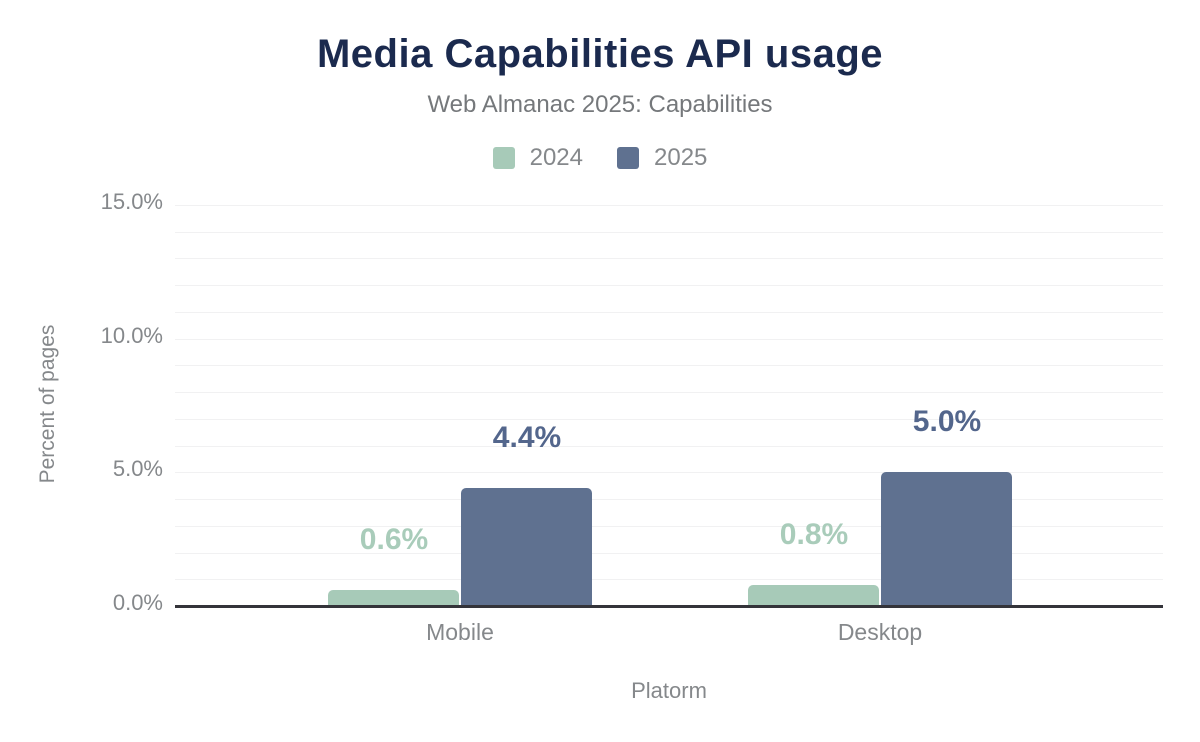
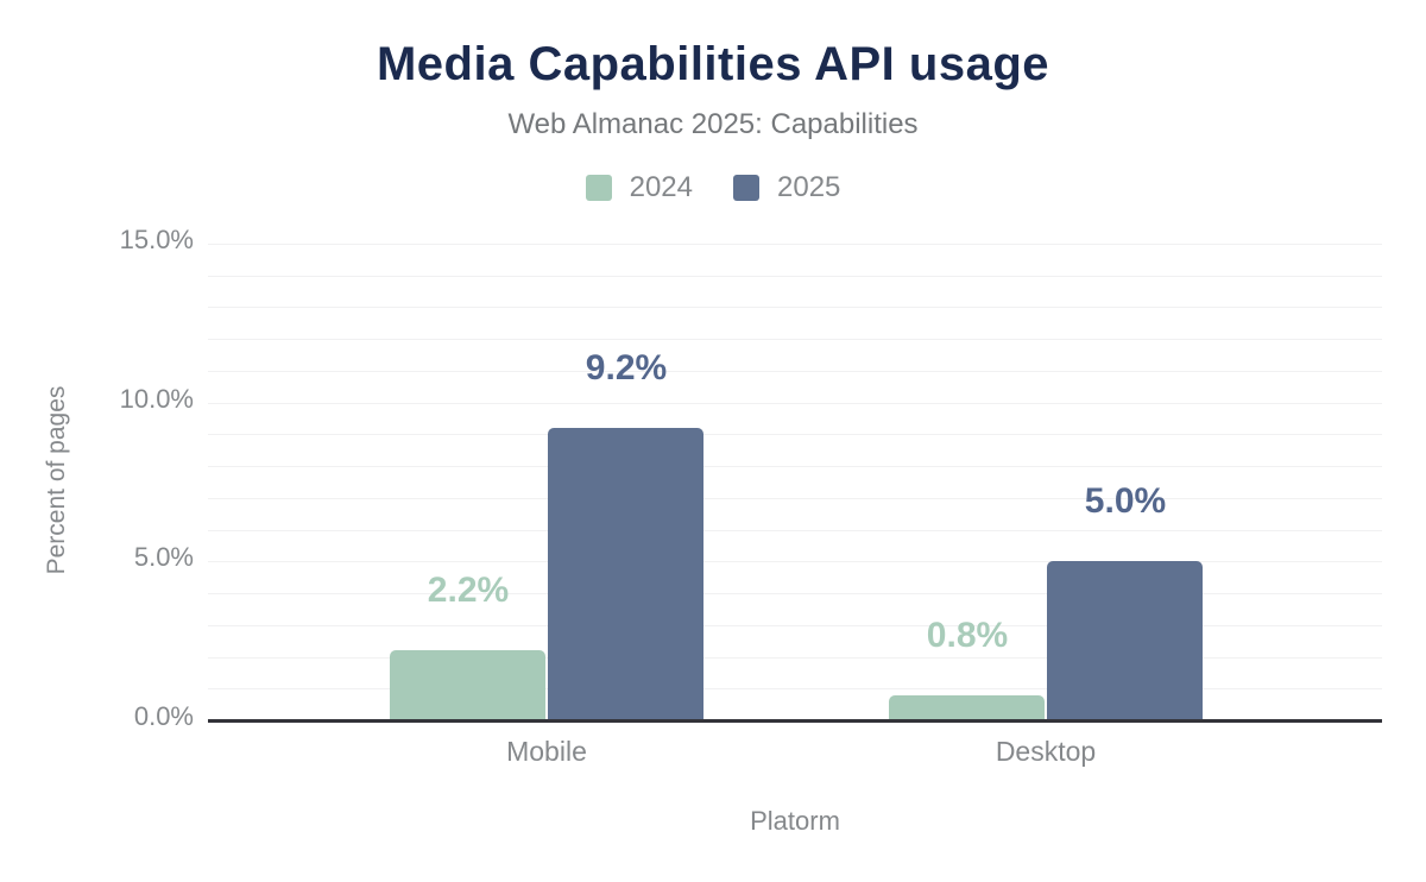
2024/Mobile: 0.6% -> 2.2%
2025/Mobile: 4.4% -> 9.2%
